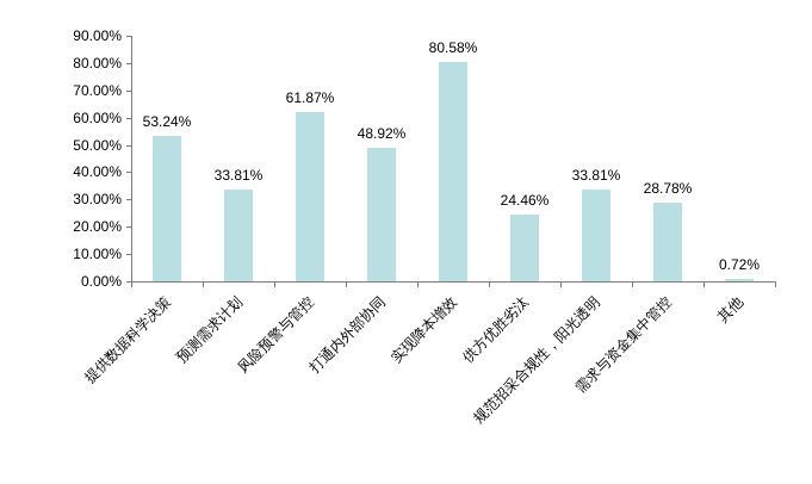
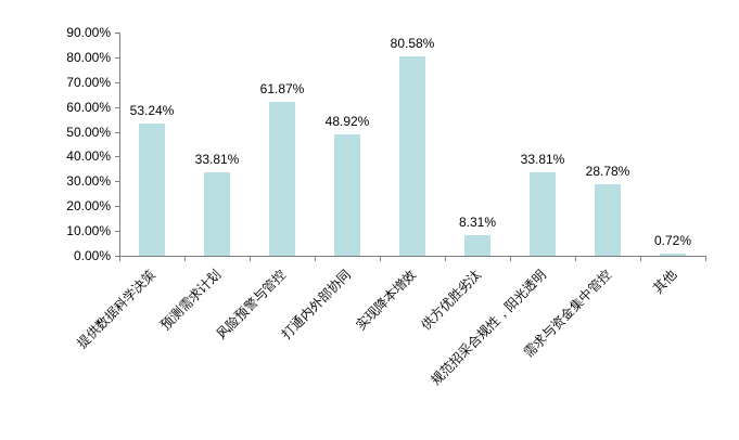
供方优胜劣汰: 24.46% -> 8.31%
